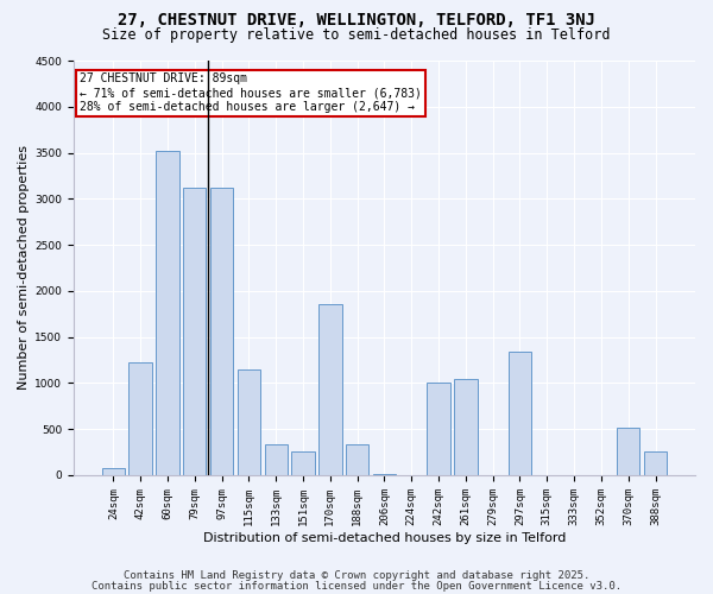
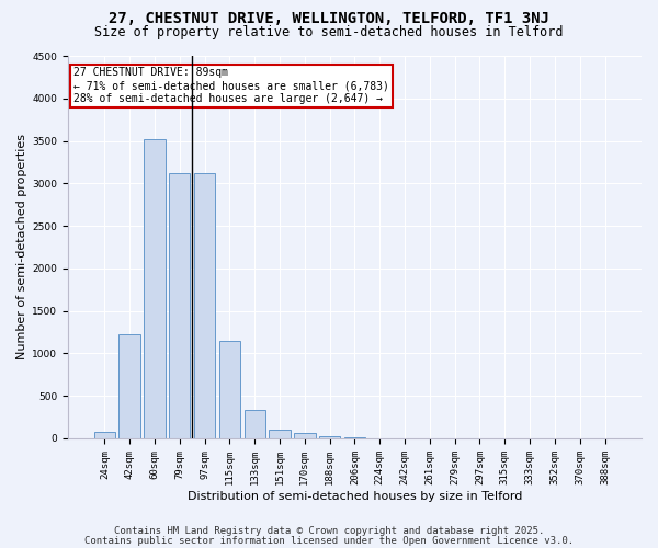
151sqm: 260 -> 100
170sqm: 1860 -> 60
188sqm: 340 -> 30
242sqm: 1000 -> 0
261sqm: 1040 -> 0
297sqm: 1340 -> 0
370sqm: 520 -> 0
388sqm: 260 -> 0
